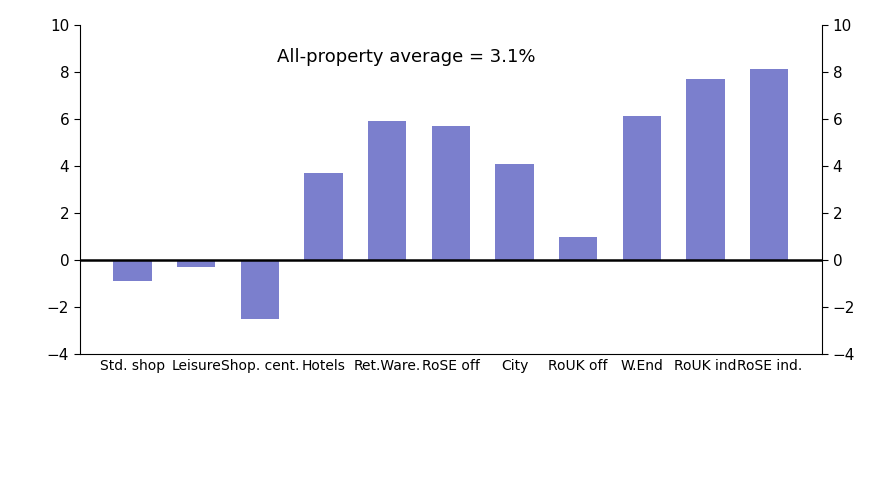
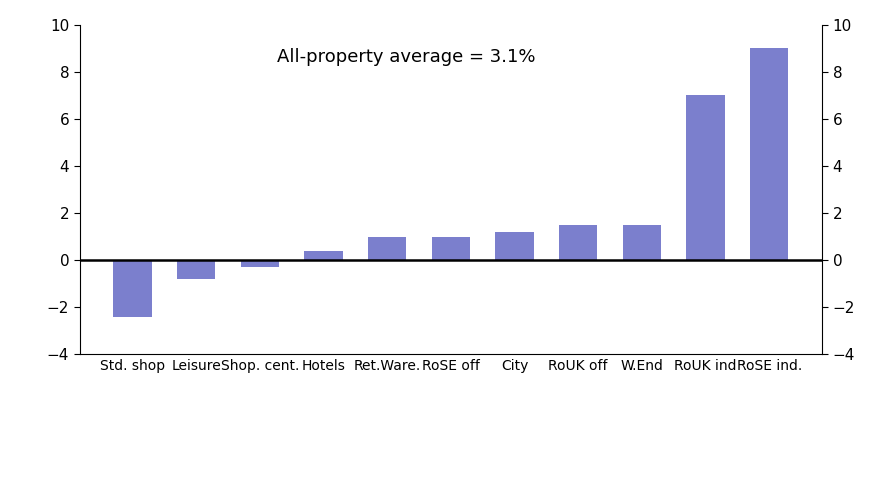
Std. shop: -0.9 -> -2.4
Leisure: -0.3 -> -0.8
Shop. cent.: -2.5 -> -0.3
Hotels: 3.7 -> 0.4
Ret.Ware.: 5.9 -> 1.0
RoSE off: 5.7 -> 1.0
City: 4.1 -> 1.2
RoUK off: 1.0 -> 1.5
W.End: 6.1 -> 1.5
RoUK ind: 7.7 -> 7.0
RoSE ind.: 8.1 -> 9.0
